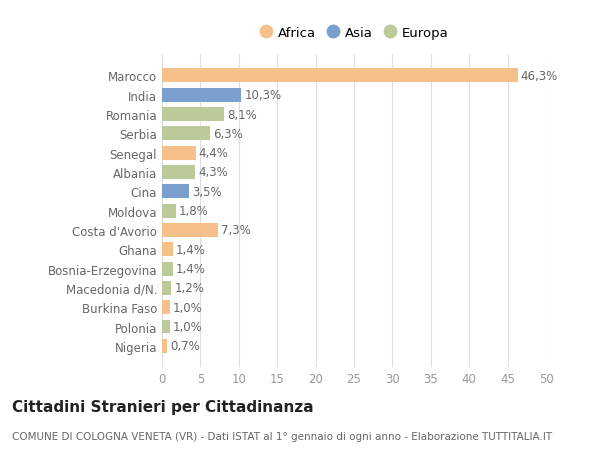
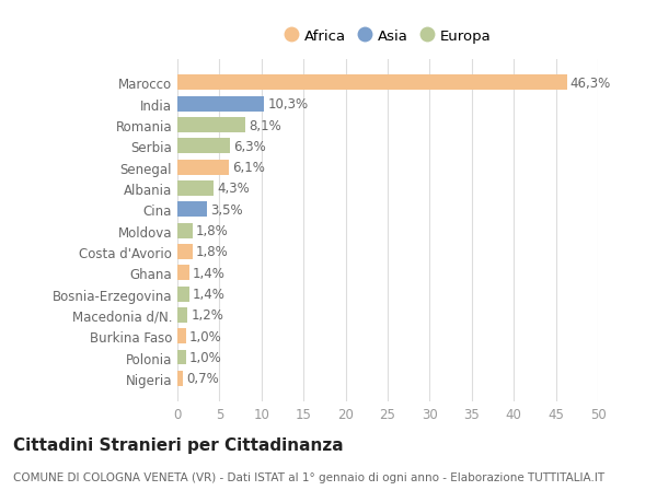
Senegal: 4,4% -> 6,1%
Costa d'Avorio: 7,3% -> 1,8%
